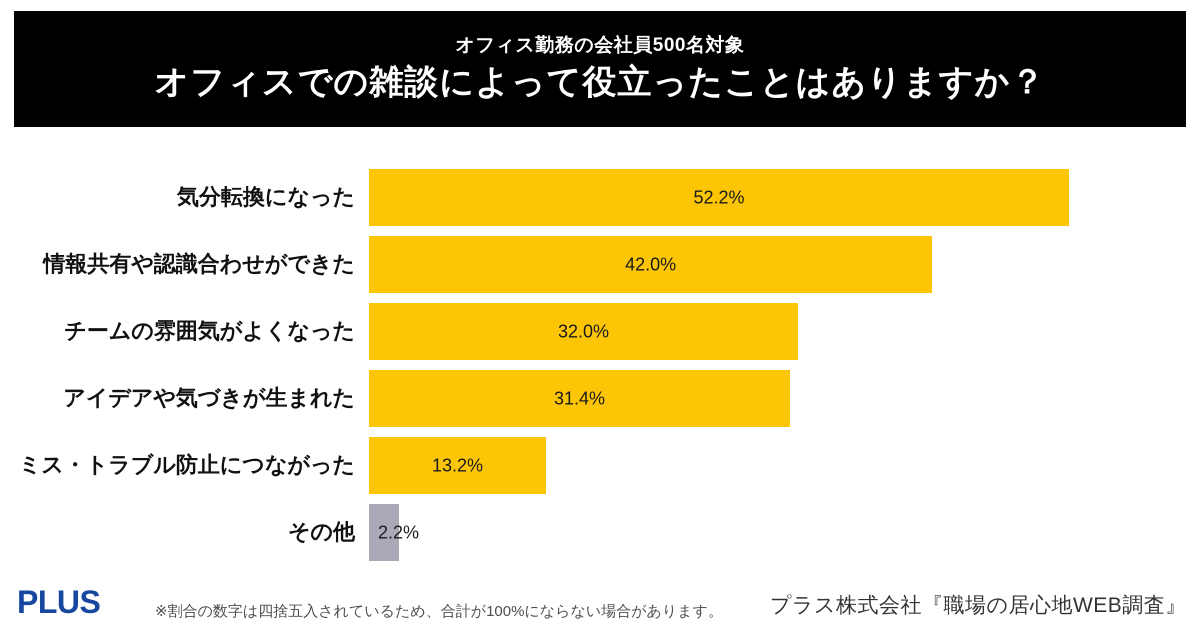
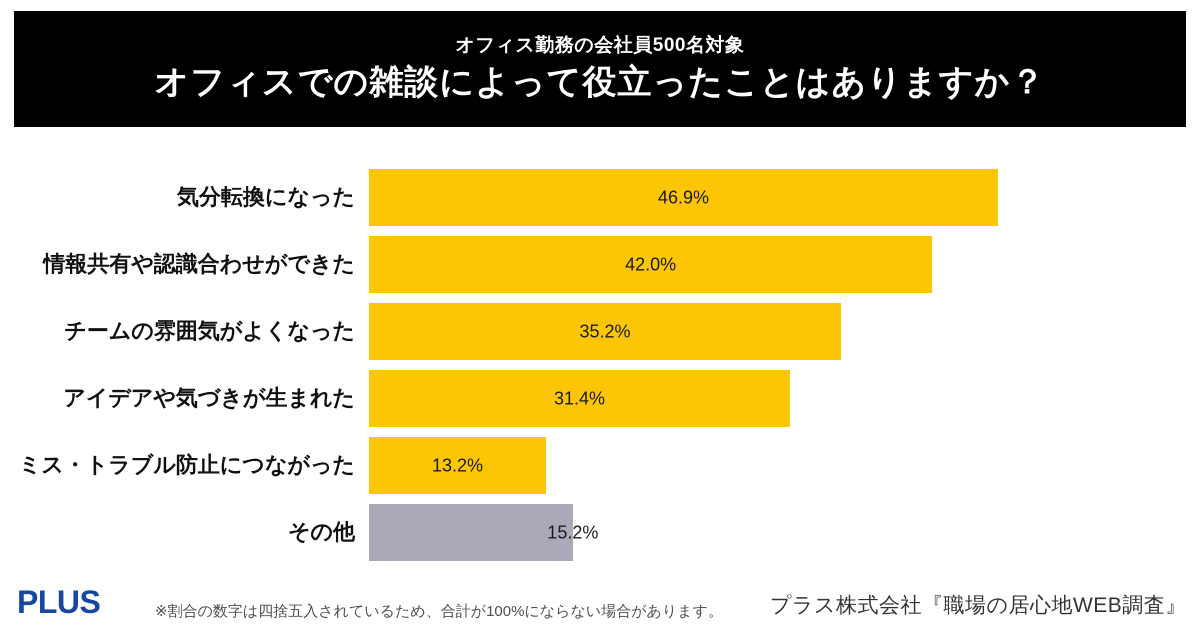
気分転換になった: 52.2% -> 46.9%
チームの雰囲気がよくなった: 32.0% -> 35.2%
その他: 2.2% -> 15.2%
